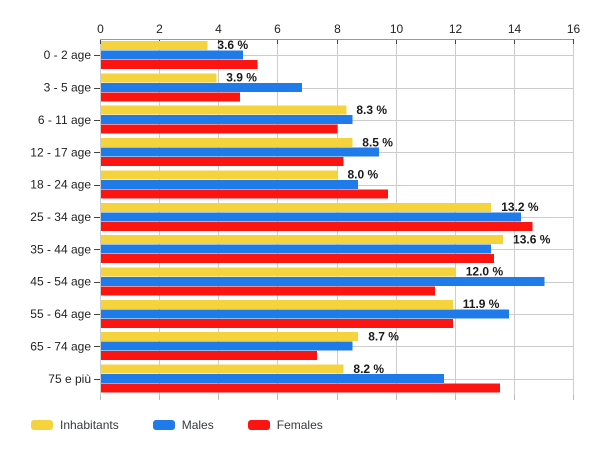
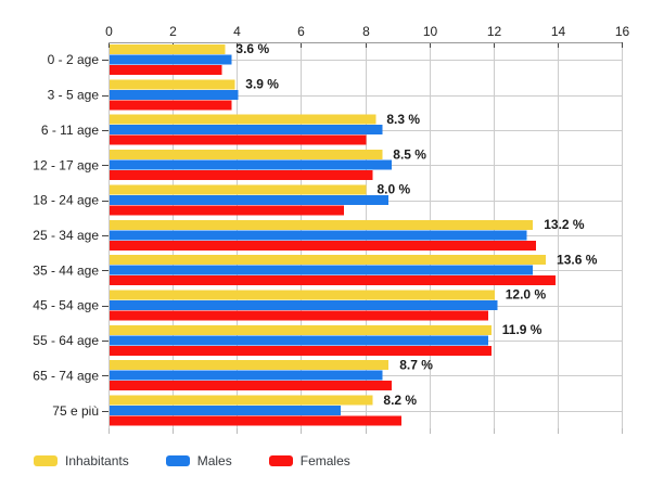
Males/0 - 2 age: 4.8 -> 3.8
Females/0 - 2 age: 5.3 -> 3.5
Males/3 - 5 age: 6.8 -> 4.0
Females/3 - 5 age: 4.7 -> 3.8
Males/12 - 17 age: 9.4 -> 8.8
Females/18 - 24 age: 9.7 -> 7.3
Males/25 - 34 age: 14.2 -> 13.0
Females/25 - 34 age: 14.6 -> 13.3
Females/35 - 44 age: 13.3 -> 13.9
Males/45 - 54 age: 15.0 -> 12.1
Females/45 - 54 age: 11.3 -> 11.8
Males/55 - 64 age: 13.8 -> 11.8
Females/65 - 74 age: 7.3 -> 8.8
Males/75 e più: 11.6 -> 7.2
Females/75 e più: 13.5 -> 9.1
